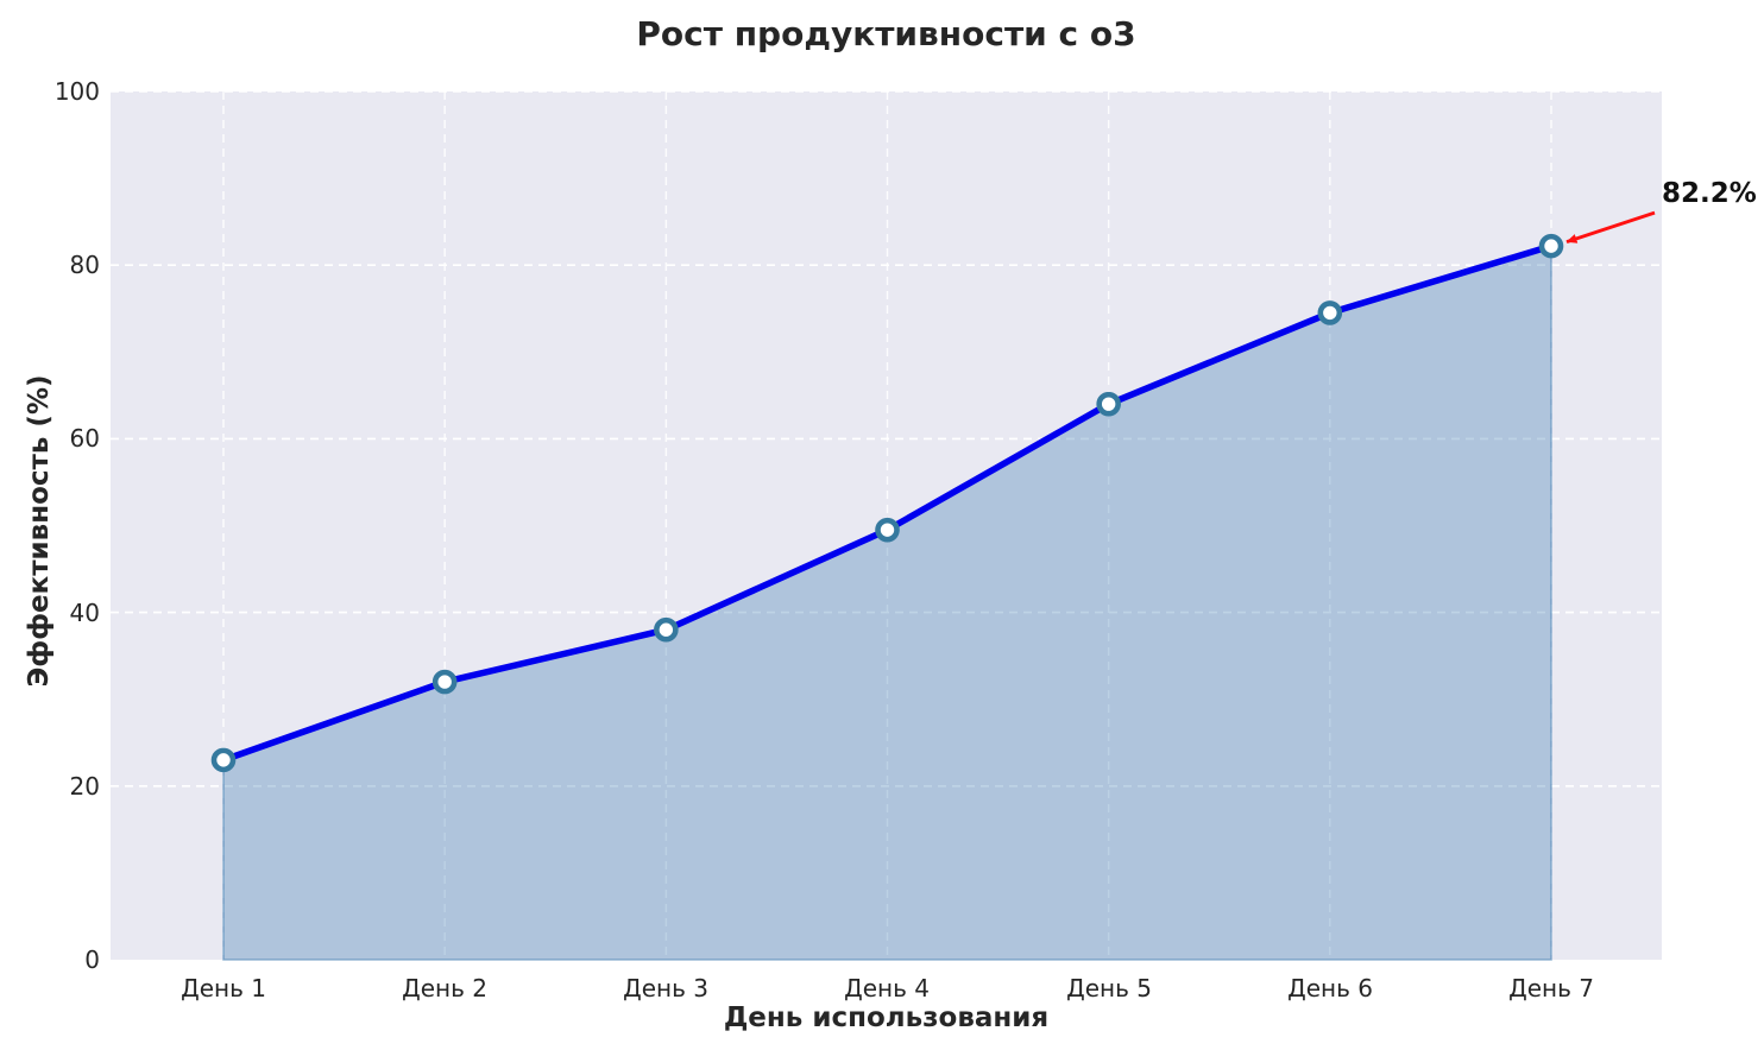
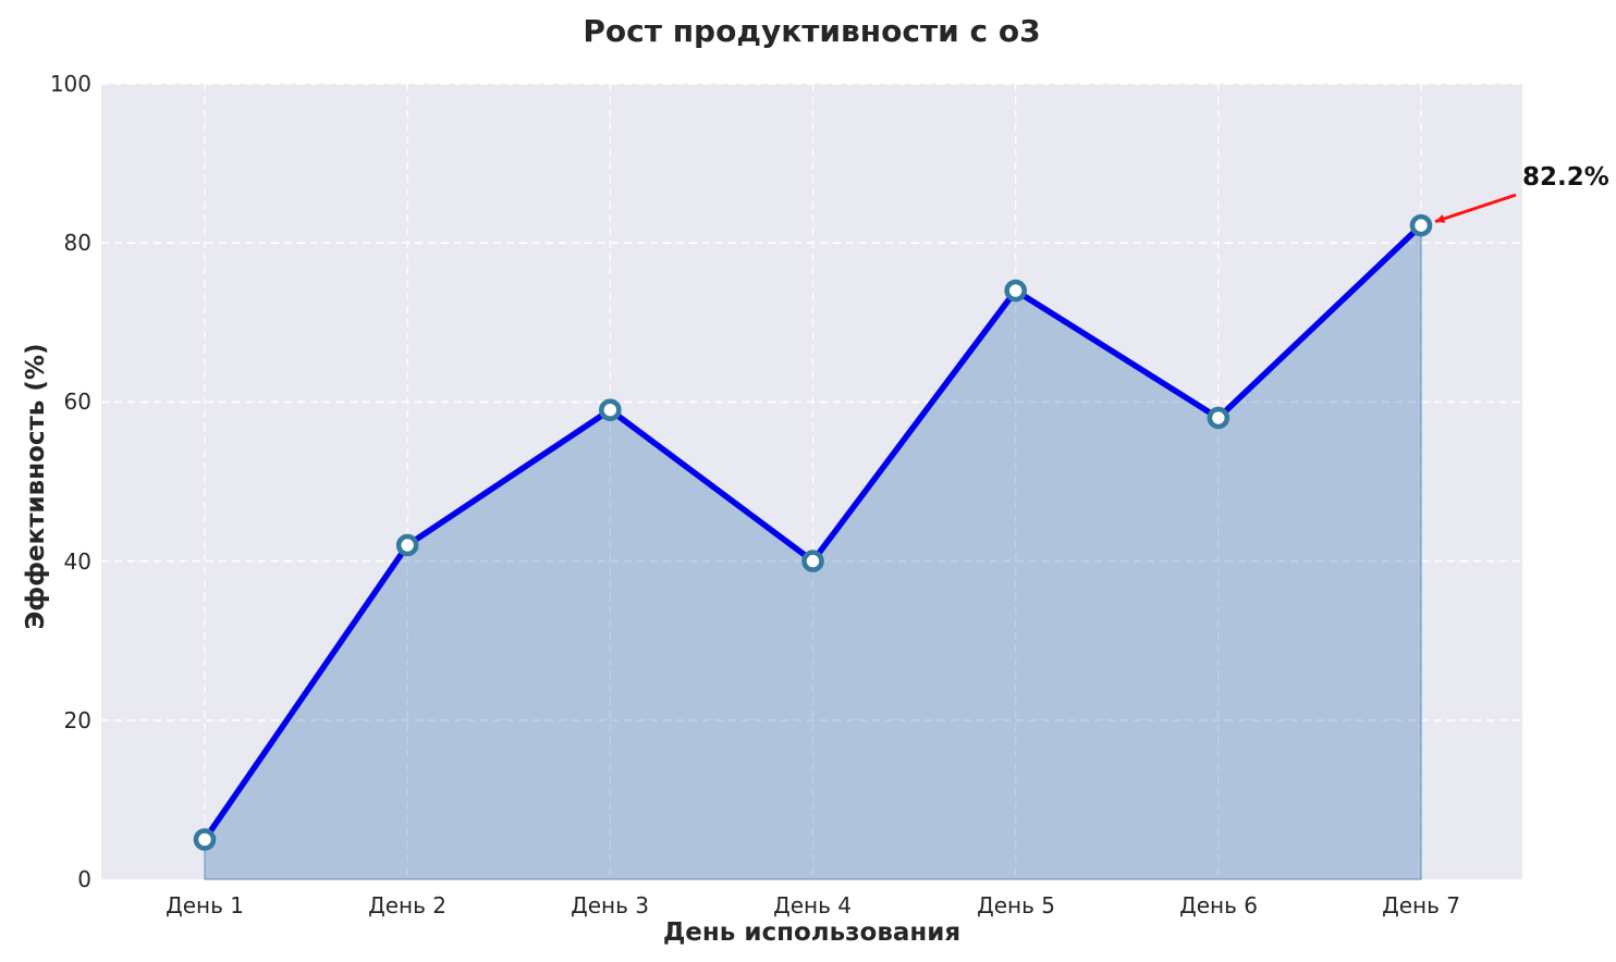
День 1: 23 -> 5
День 2: 32 -> 42
День 3: 38 -> 59
День 4: 50 -> 40
День 5: 64 -> 74
День 6: 74 -> 58
